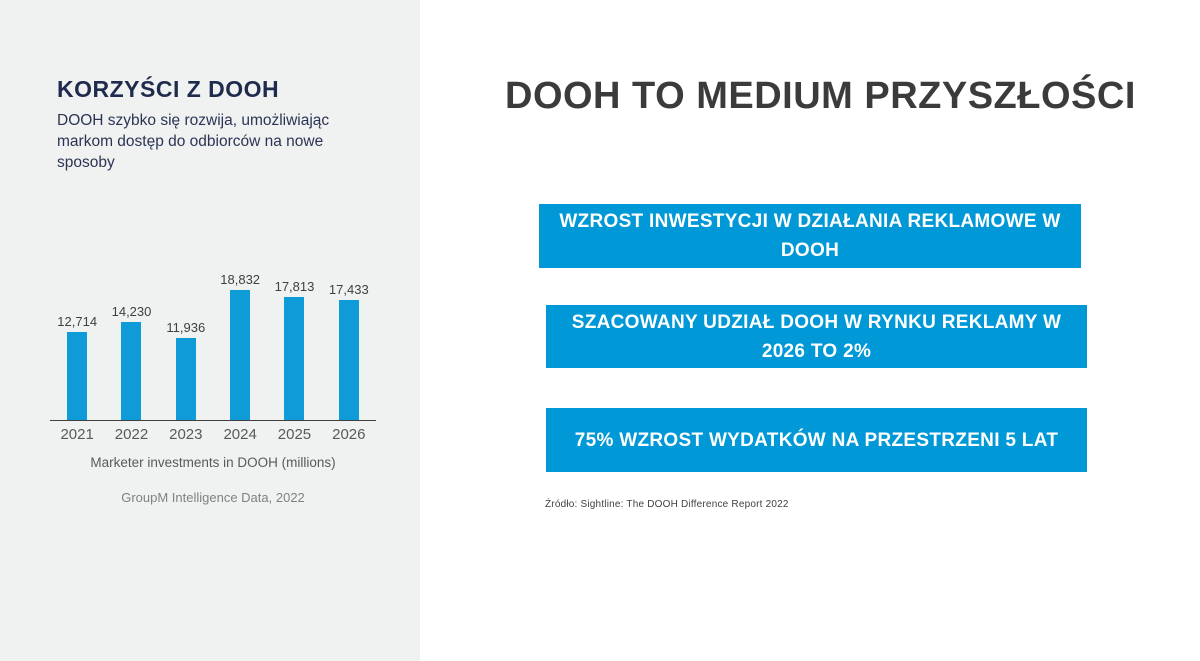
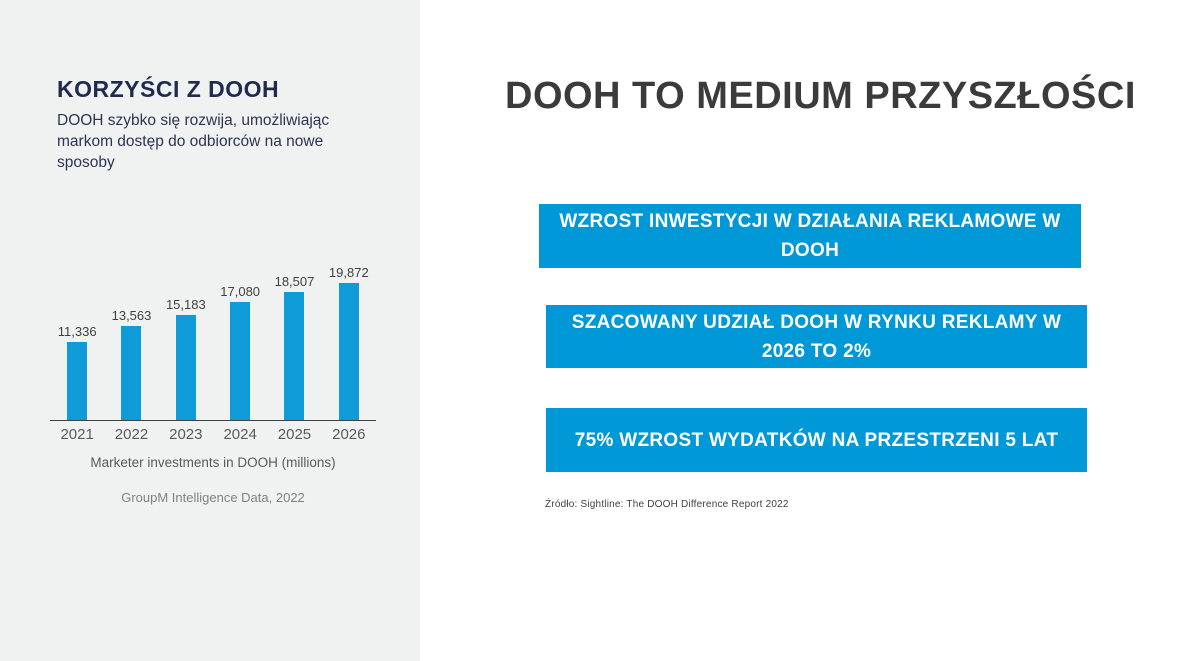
2021: 12,714 -> 11,336
2022: 14,230 -> 13,563
2023: 11,936 -> 15,183
2024: 18,832 -> 17,080
2025: 17,813 -> 18,507
2026: 17,433 -> 19,872
